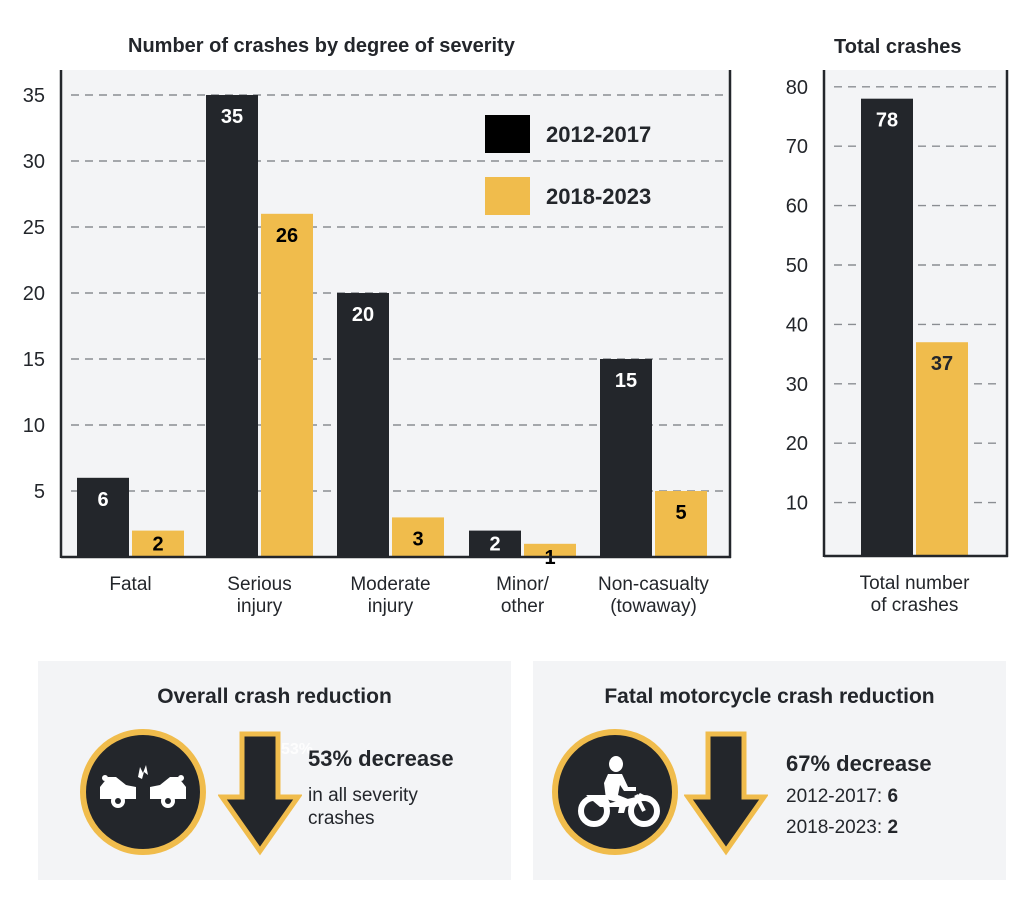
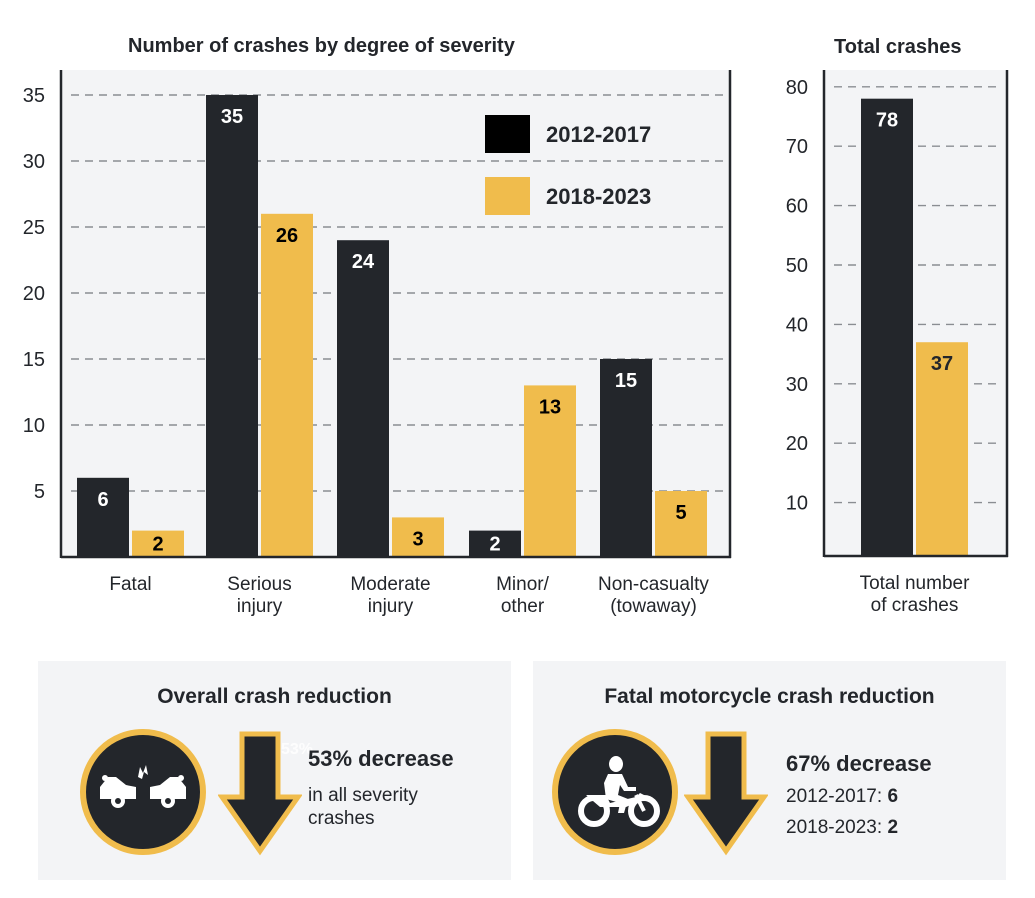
Number of crashes by degree of severity/2012-2017/Moderate injury: 20 -> 24
Number of crashes by degree of severity/2018-2023/Minor/ other: 1 -> 13
